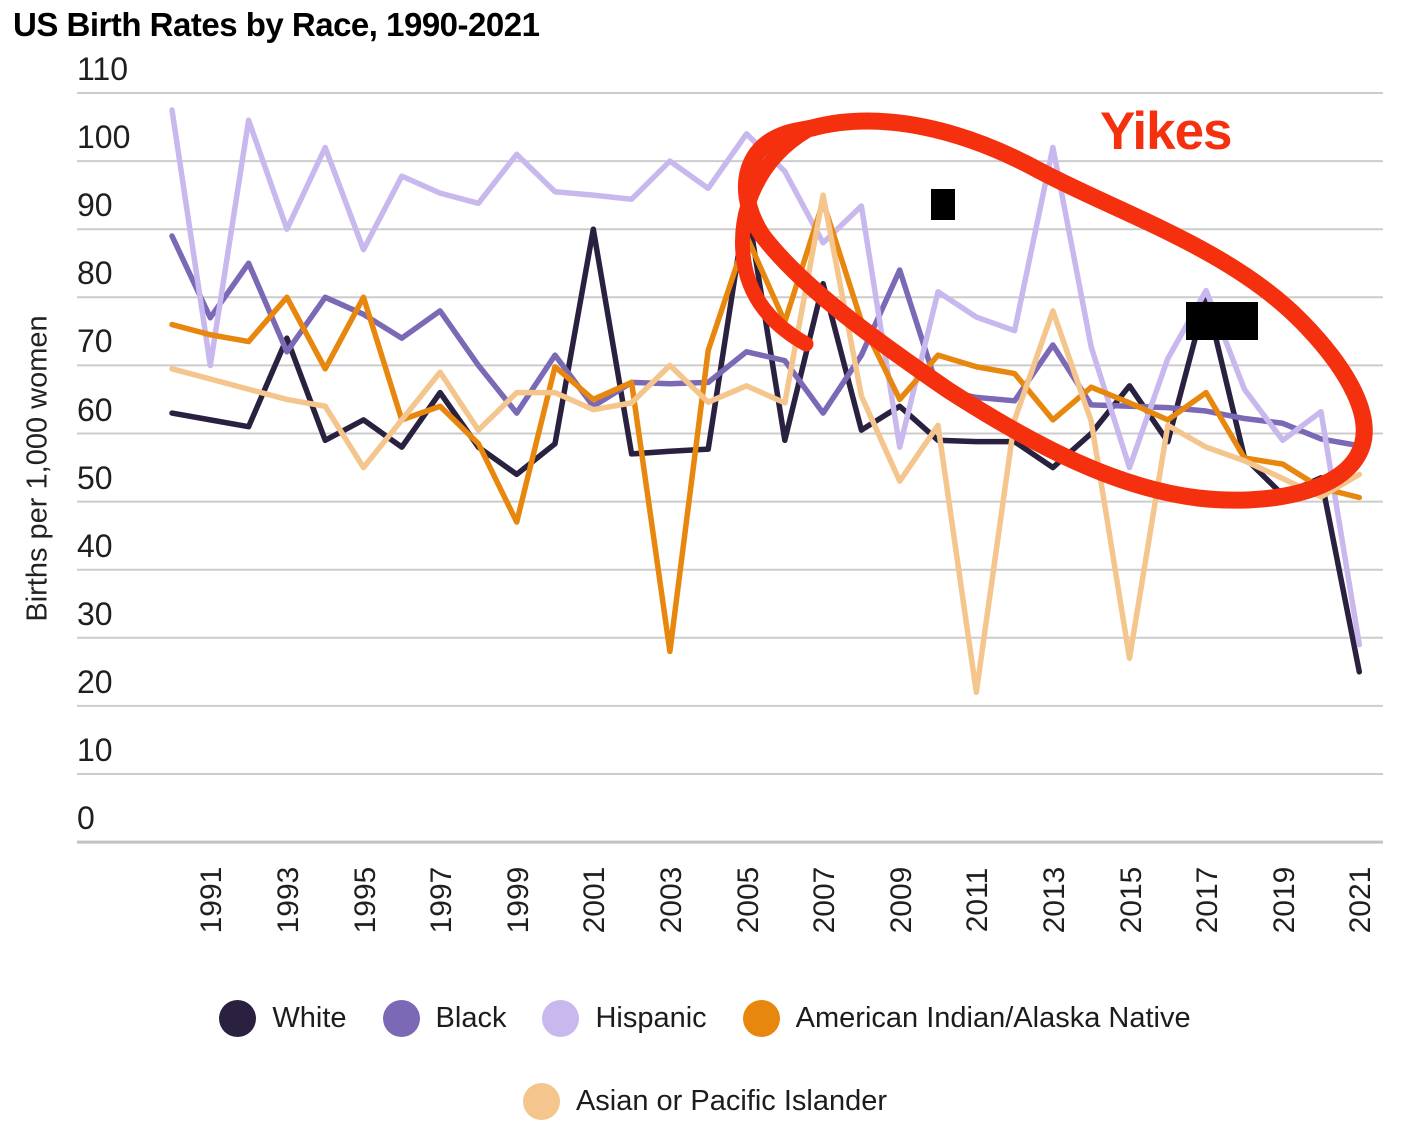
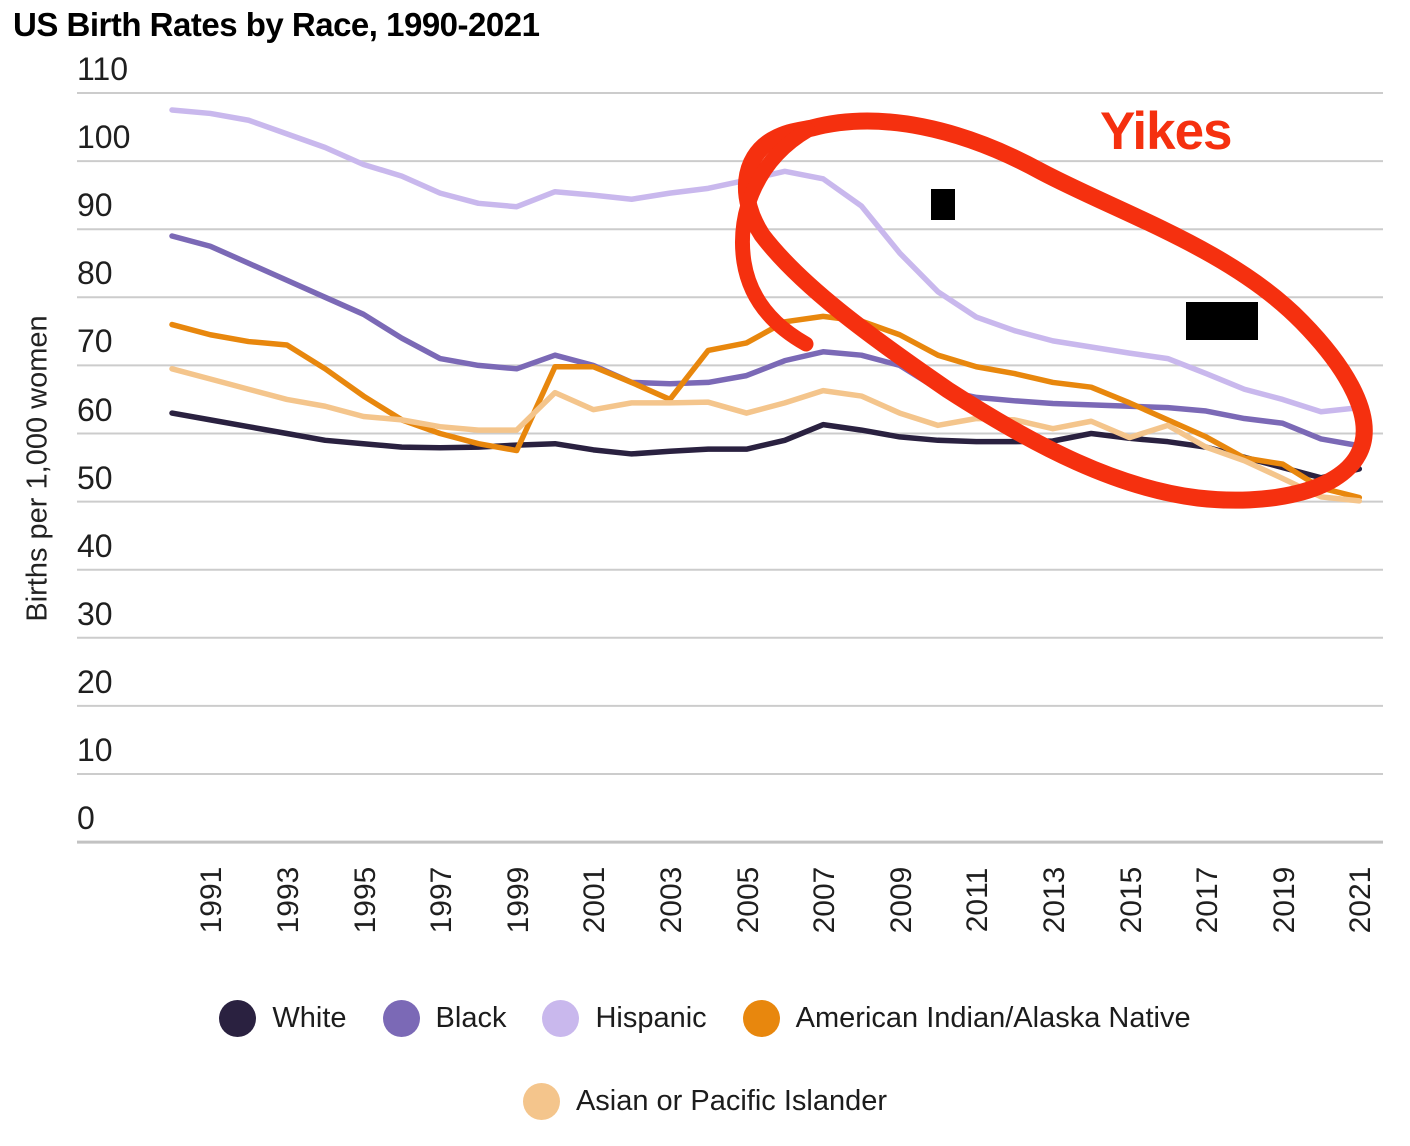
Black/1991: 77 -> 88
Hispanic/1991: 70 -> 107
White/1993: 74 -> 60
Black/1993: 72 -> 82
Hispanic/1993: 90 -> 104
American Indian/Alaska Native/1993: 80 -> 73
White/1995: 62 -> 58
Hispanic/1995: 87 -> 100
American Indian/Alaska Native/1995: 80 -> 66
Asian or Pacific Islander/1995: 55 -> 62
White/1997: 66 -> 58
Black/1997: 78 -> 71
American Indian/Alaska Native/1997: 64 -> 60
Asian or Pacific Islander/1997: 69 -> 61
White/1999: 54 -> 58
Black/1999: 63 -> 70
Hispanic/1999: 101 -> 93
American Indian/Alaska Native/1999: 47 -> 58
Asian or Pacific Islander/1999: 66 -> 60
White/2001: 90 -> 58
Black/2001: 64 -> 70
American Indian/Alaska Native/2001: 65 -> 70
Hispanic/2003: 100 -> 95
American Indian/Alaska Native/2003: 28 -> 65
Asian or Pacific Islander/2003: 70 -> 64
White/2005: 94 -> 58
Black/2005: 72 -> 68
Hispanic/2005: 104 -> 97
American Indian/Alaska Native/2005: 89 -> 73
Asian or Pacific Islander/2005: 67 -> 63
White/2007: 82 -> 61
Black/2007: 63 -> 72
Hispanic/2007: 88 -> 97
American Indian/Alaska Native/2007: 94 -> 77
Asian or Pacific Islander/2007: 95 -> 66
White/2009: 64 -> 60
Black/2009: 84 -> 70
Hispanic/2009: 58 -> 86
American Indian/Alaska Native/2009: 65 -> 74
Asian or Pacific Islander/2009: 53 -> 63
Asian or Pacific Islander/2011: 22 -> 62
White/2013: 55 -> 59
Black/2013: 73 -> 64
Hispanic/2013: 102 -> 74
American Indian/Alaska Native/2013: 62 -> 68
Asian or Pacific Islander/2013: 78 -> 61
White/2015: 67 -> 59
Hispanic/2015: 55 -> 72
Asian or Pacific Islander/2015: 27 -> 59
White/2017: 80 -> 58
Hispanic/2017: 81 -> 69
American Indian/Alaska Native/2017: 66 -> 60
White/2019: 51 -> 55
Hispanic/2019: 59 -> 65
White/2021: 25 -> 55
Hispanic/2021: 29 -> 64
Asian or Pacific Islander/2021: 54 -> 50
